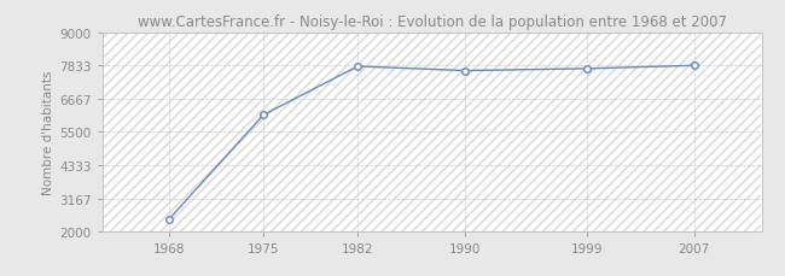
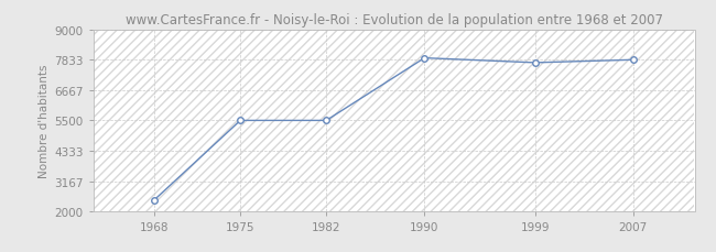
1975: 6100 -> 5500
1982: 7800 -> 5500
1990: 7650 -> 7900
